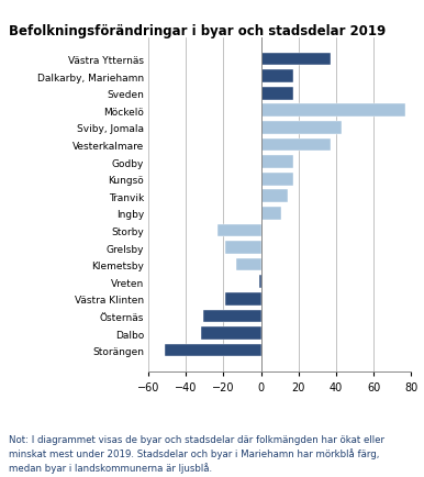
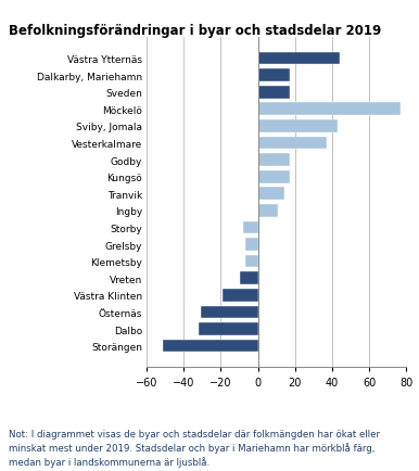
Västra Ytternäs: 37 -> 44
Storby: -23 -> -8
Grelsby: -19 -> -7
Klemetsby: -13 -> -7
Vreten: -1 -> -10
